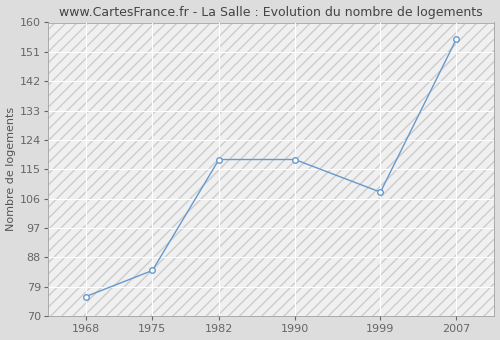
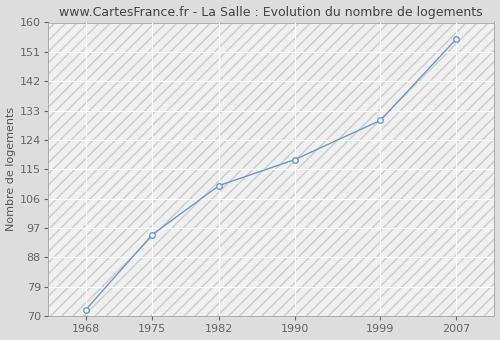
1968: 76 -> 72
1975: 84 -> 95
1982: 118 -> 110
1999: 108 -> 130
